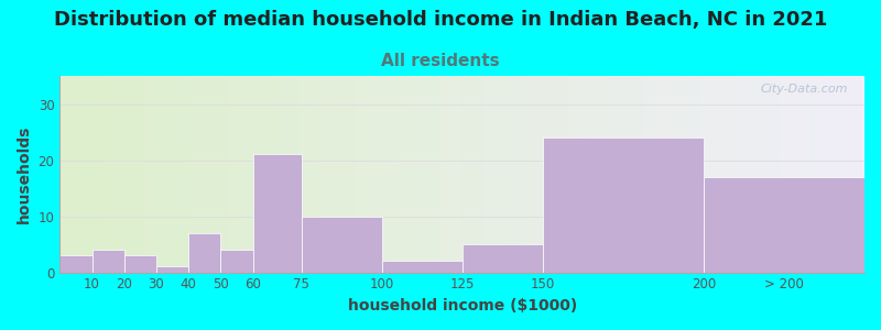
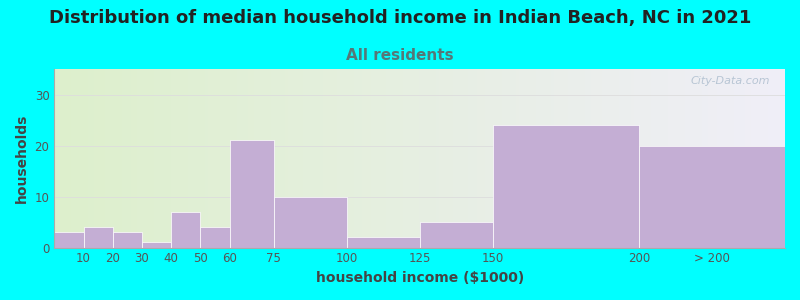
> 200: 17 -> 20
